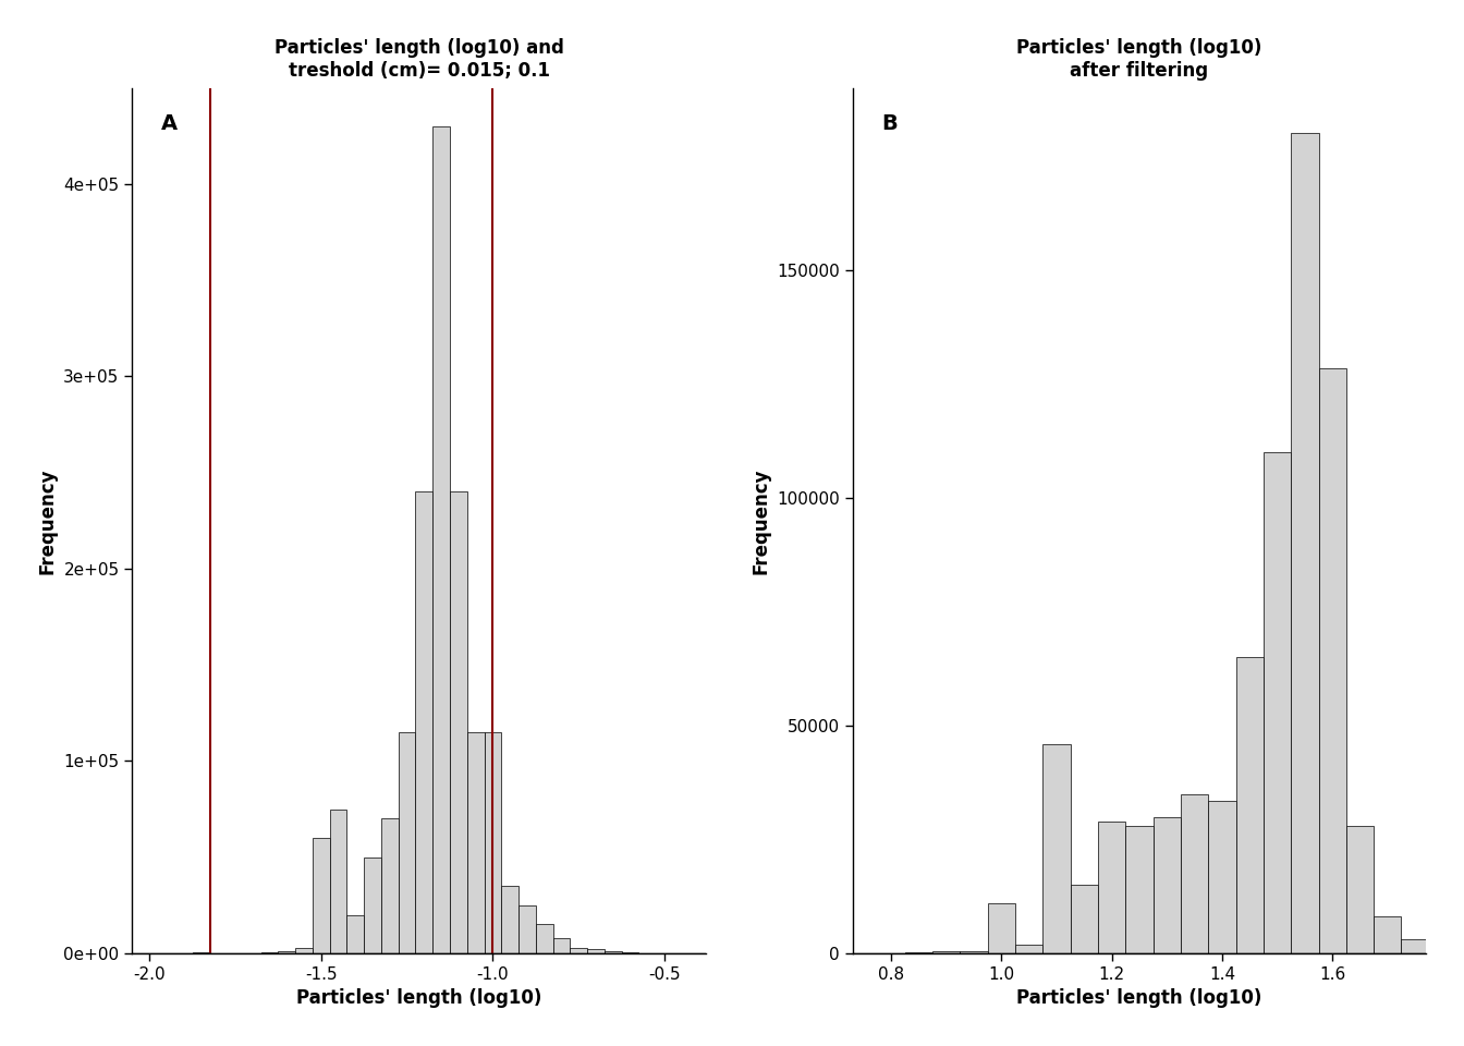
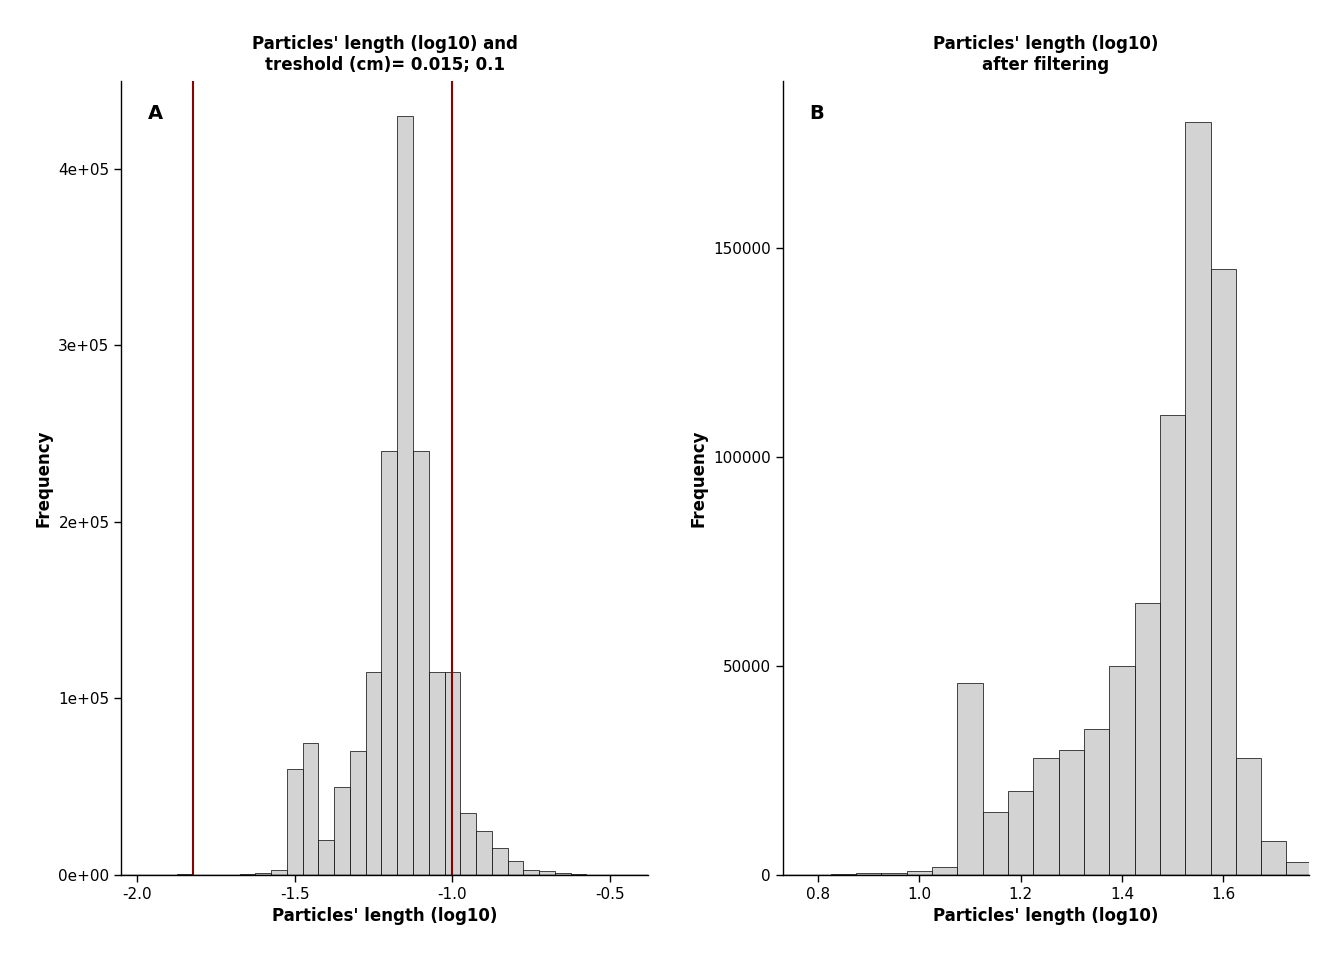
Particles' length (log10) after filtering/1.0: 11000 -> 1000
Particles' length (log10) after filtering/1.2: 29000 -> 20000
Particles' length (log10) after filtering/1.4: 33500 -> 50000
Particles' length (log10) after filtering/1.6: 128500 -> 145000
